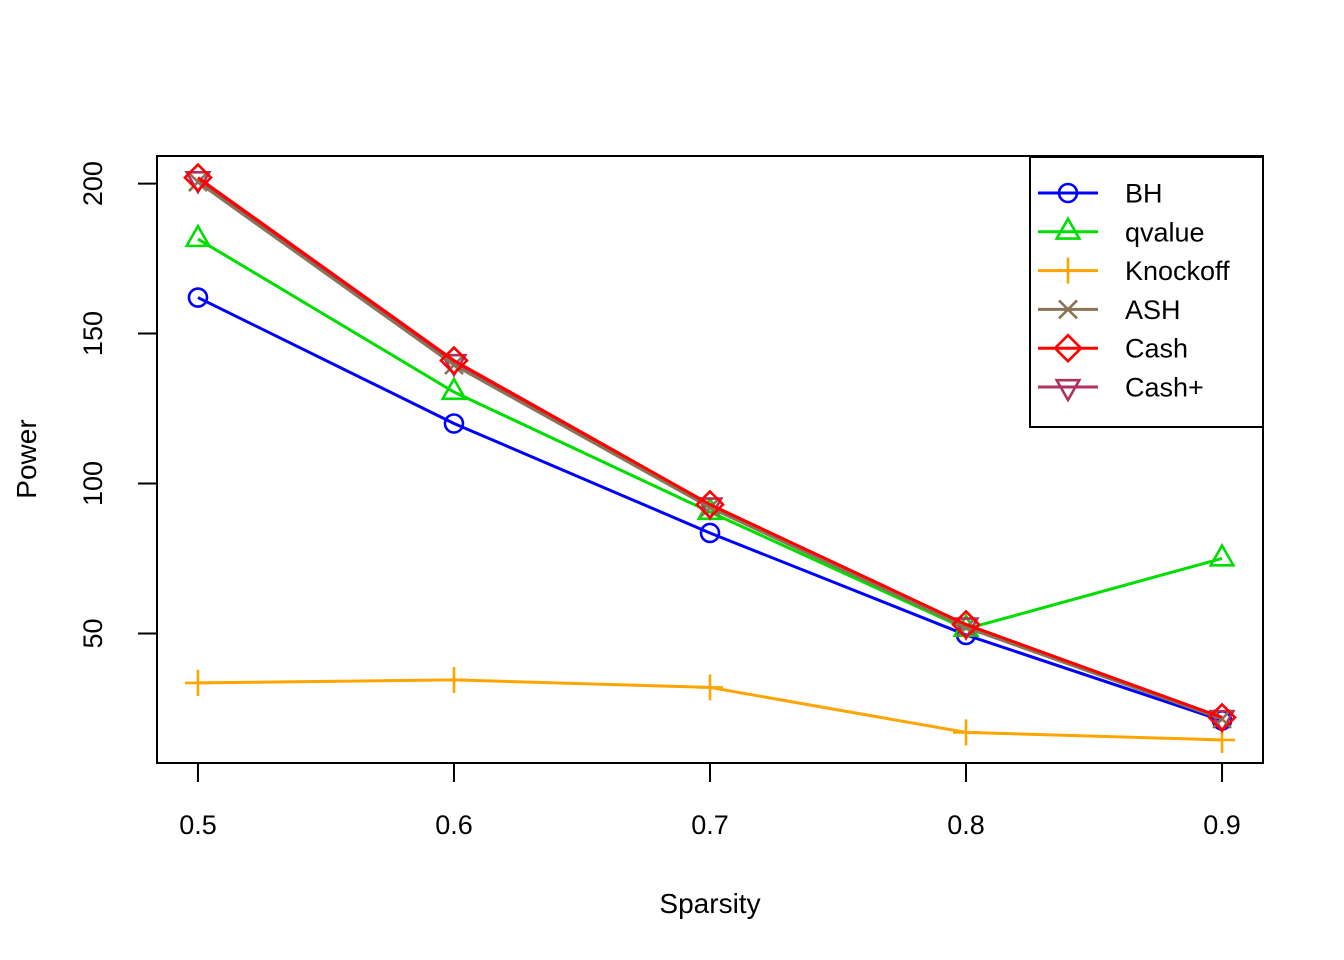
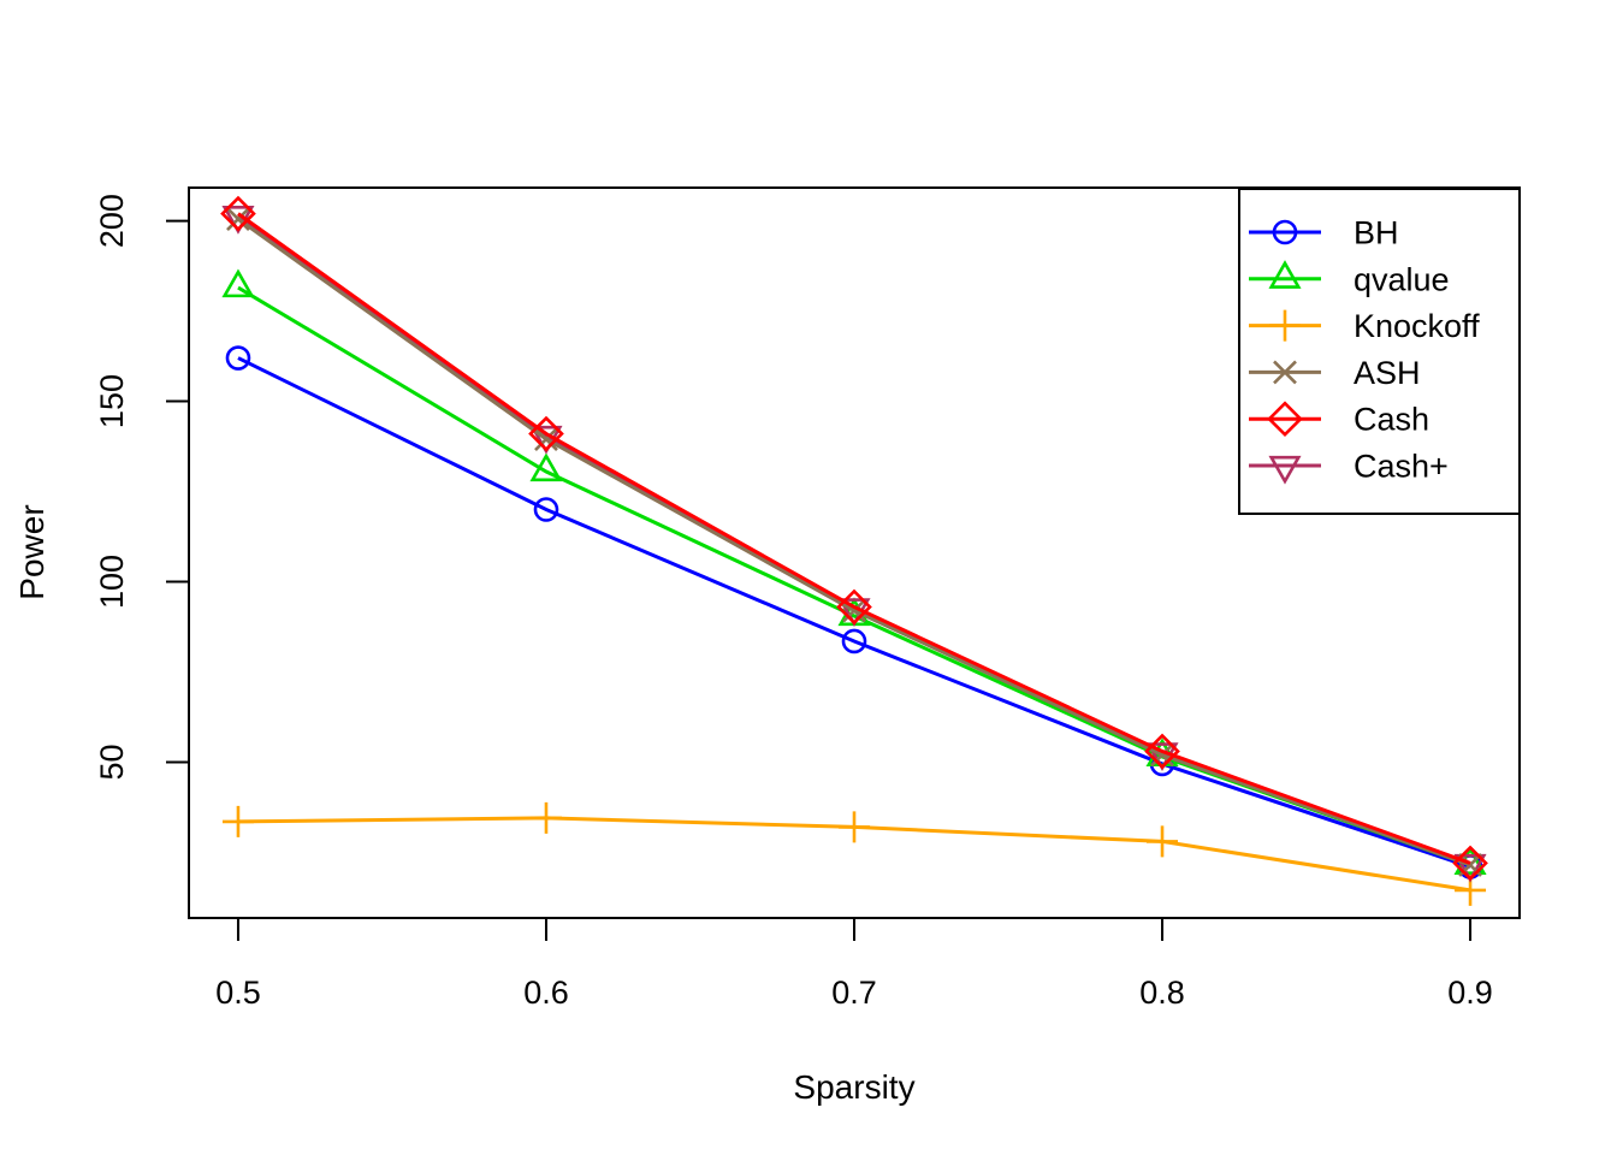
Knockoff/0.8: 17 -> 28
qvalue/0.9: 75 -> 22
